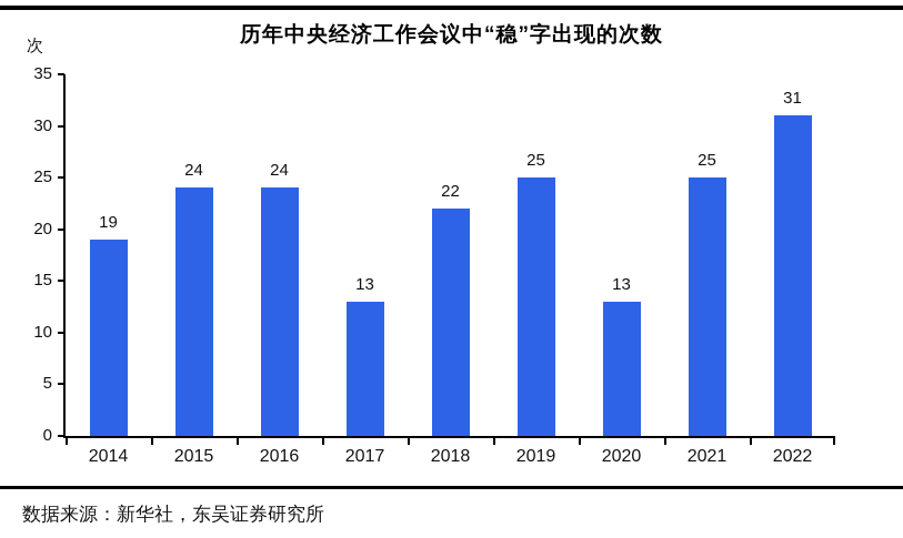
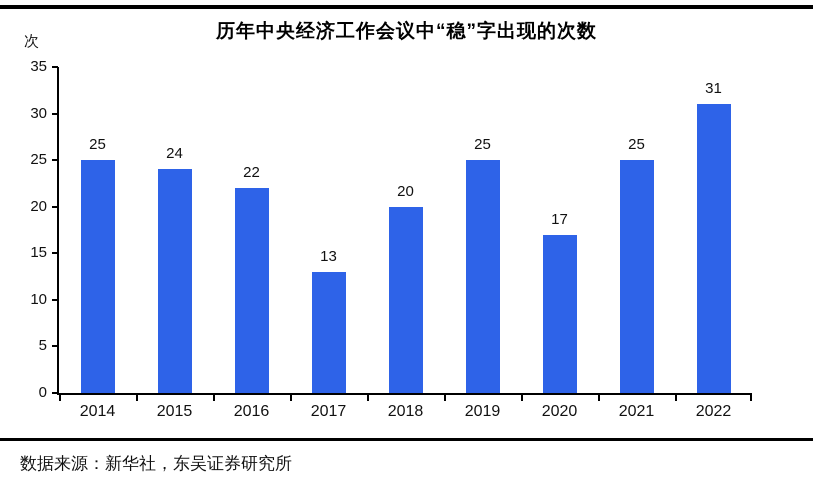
2014: 19 -> 25
2016: 24 -> 22
2018: 22 -> 20
2020: 13 -> 17
